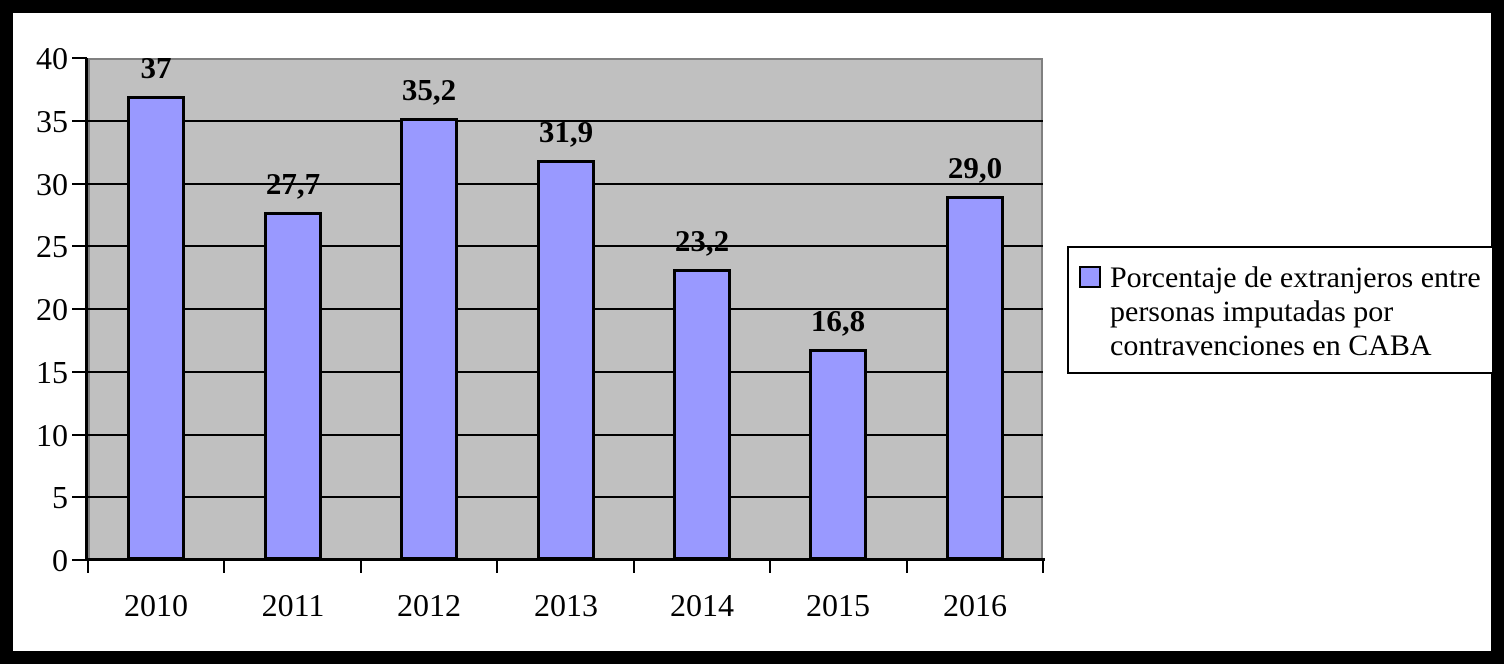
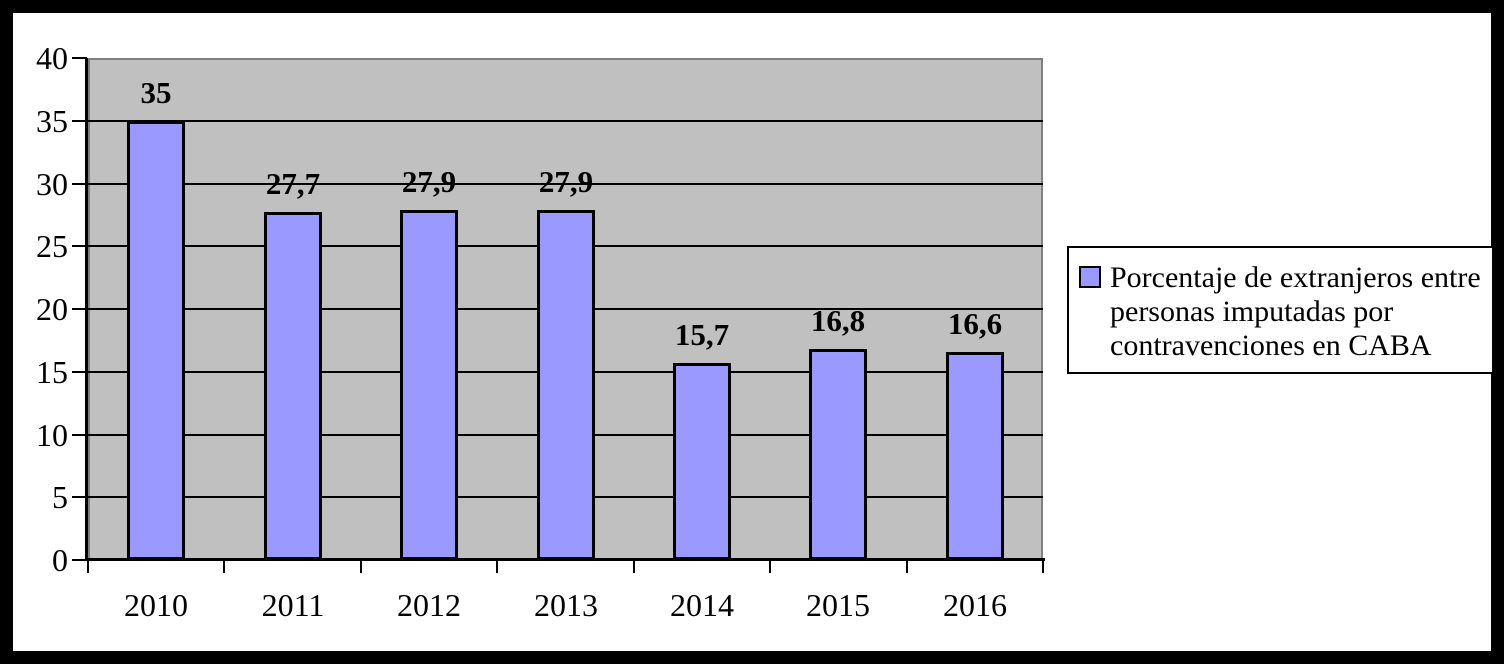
2010: 37 -> 35
2012: 35,2 -> 27,9
2013: 31,9 -> 27,9
2014: 23,2 -> 15,7
2016: 29,0 -> 16,6
